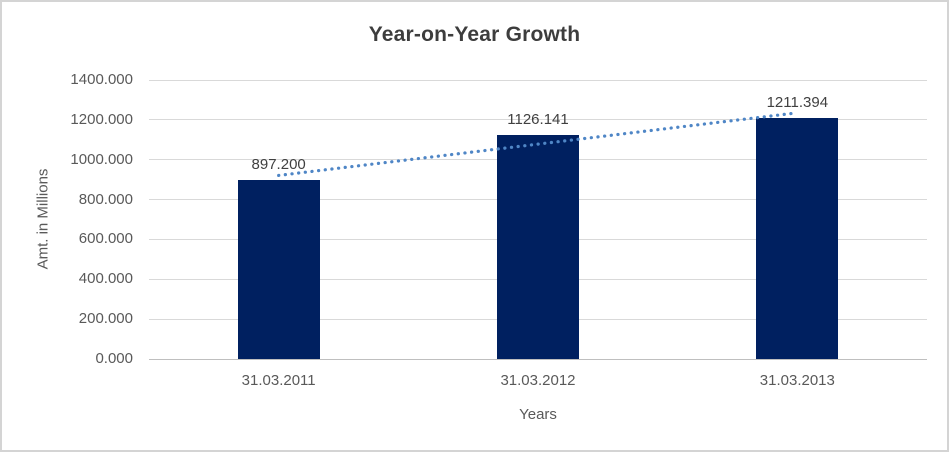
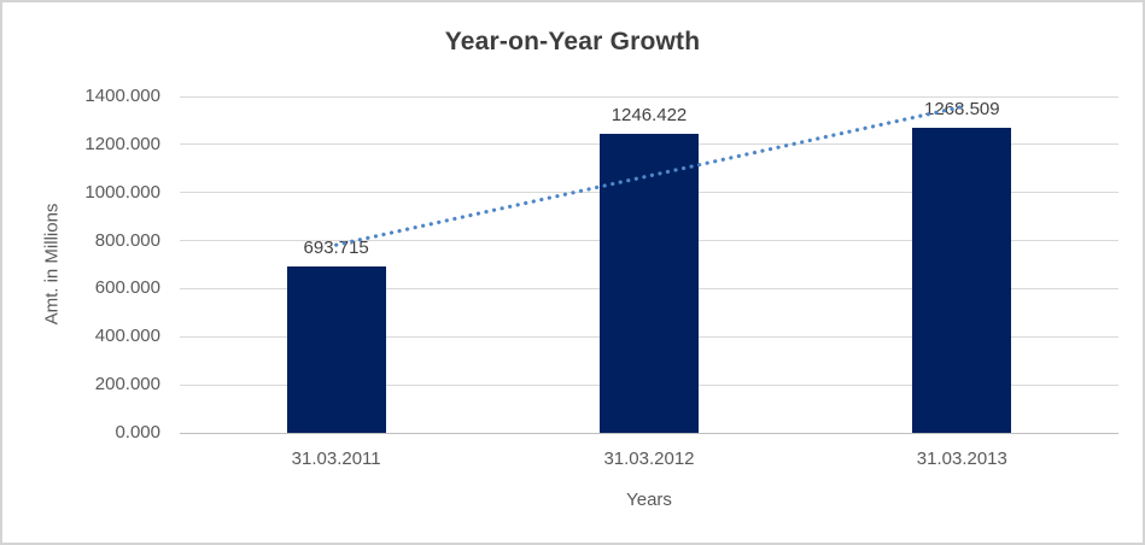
31.03.2011: 897.200 -> 693.715
31.03.2012: 1126.141 -> 1246.422
31.03.2013: 1211.394 -> 1268.509
